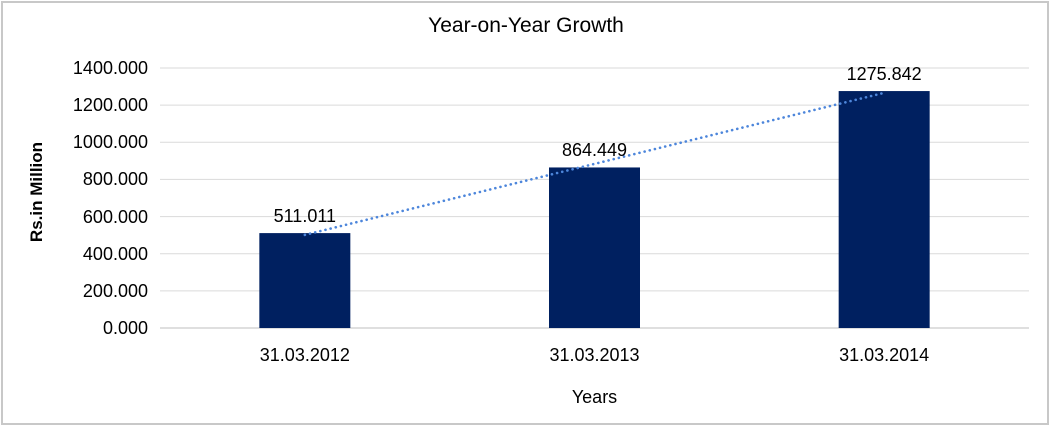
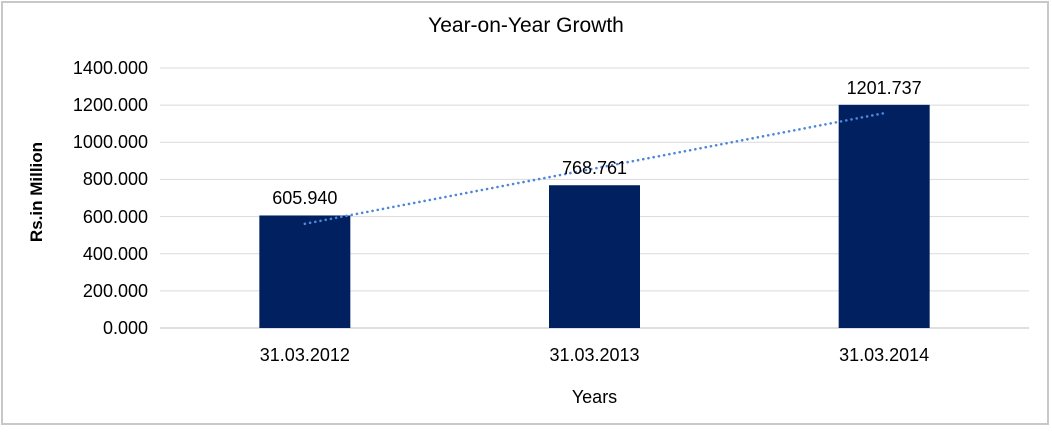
31.03.2012: 511.011 -> 605.940
31.03.2013: 864.449 -> 768.761
31.03.2014: 1275.842 -> 1201.737
